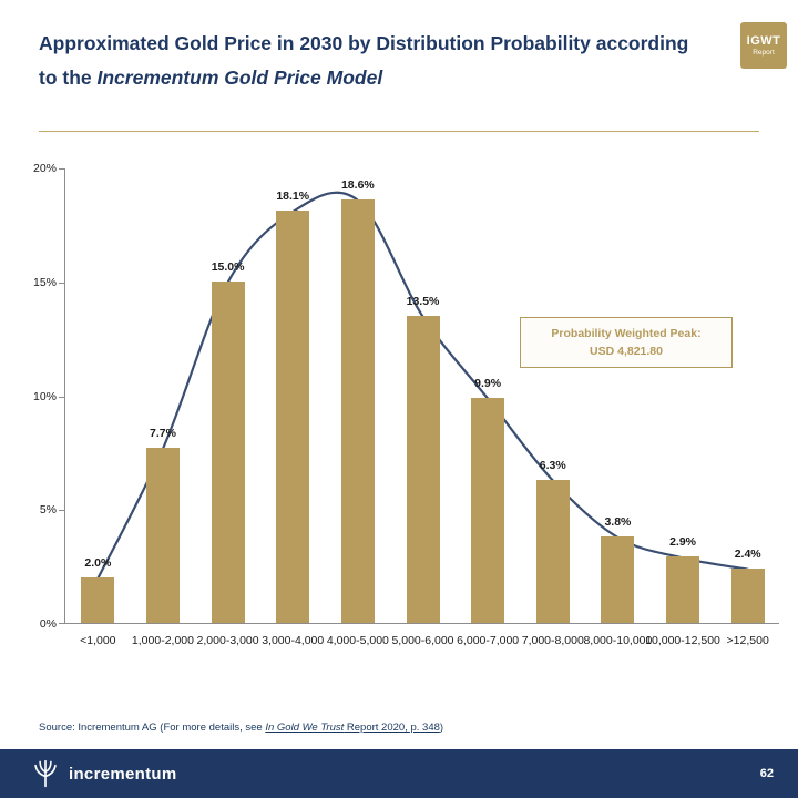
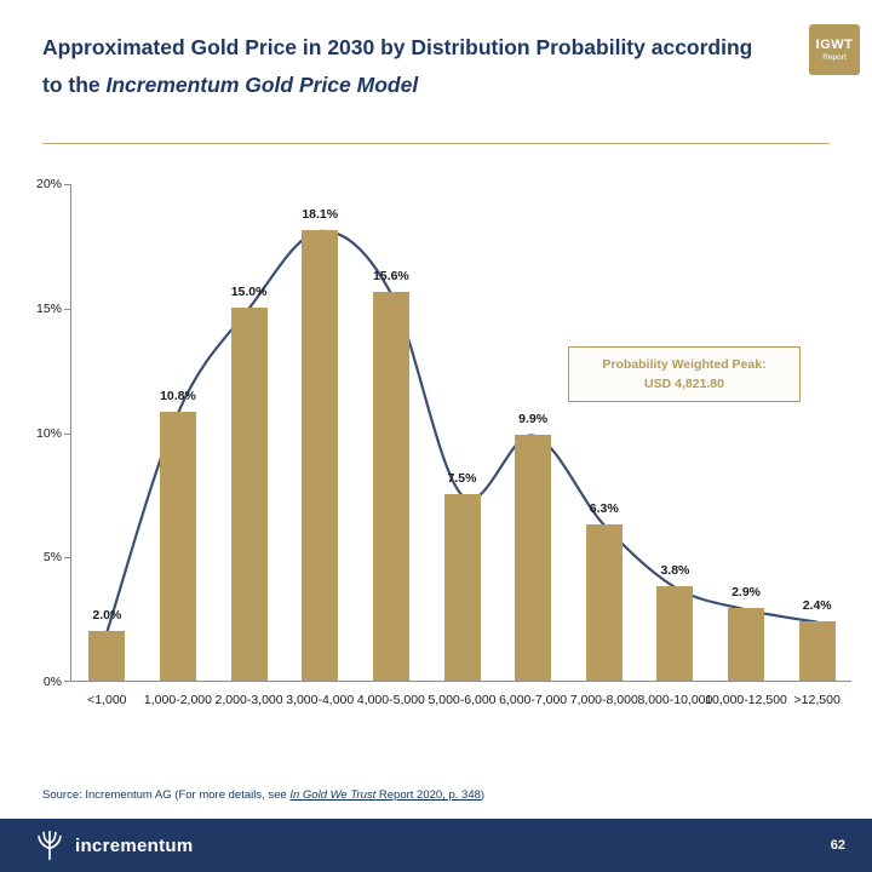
1,000-2,000: 7.7% -> 10.8%
4,000-5,000: 18.6% -> 15.6%
5,000-6,000: 13.5% -> 7.5%
